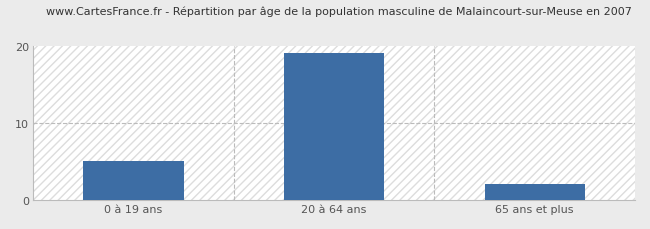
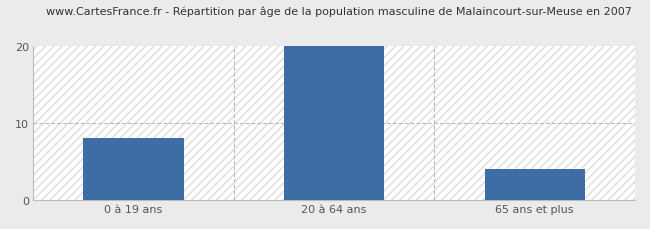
0 à 19 ans: 5 -> 8
20 à 64 ans: 19 -> 20
65 ans et plus: 2 -> 4
